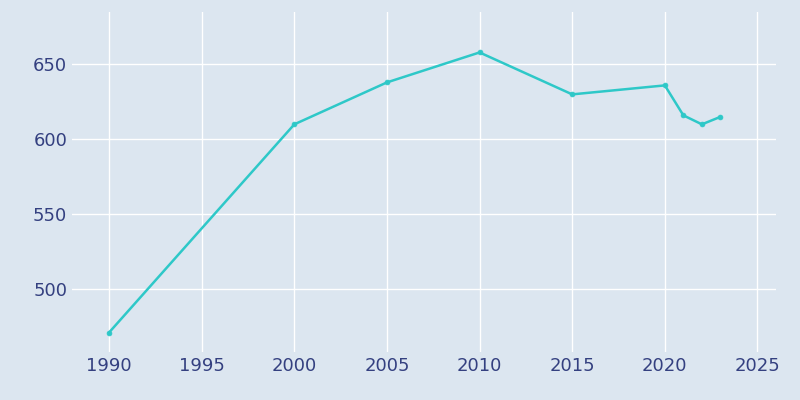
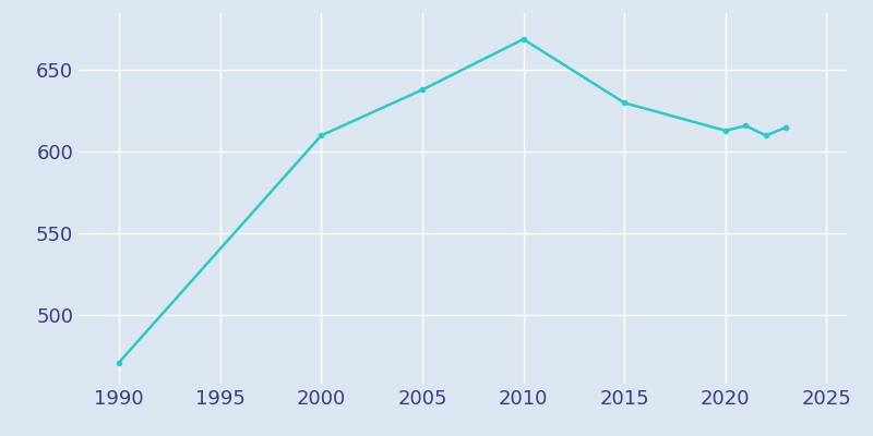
2010: 658 -> 669
2020: 636 -> 613
